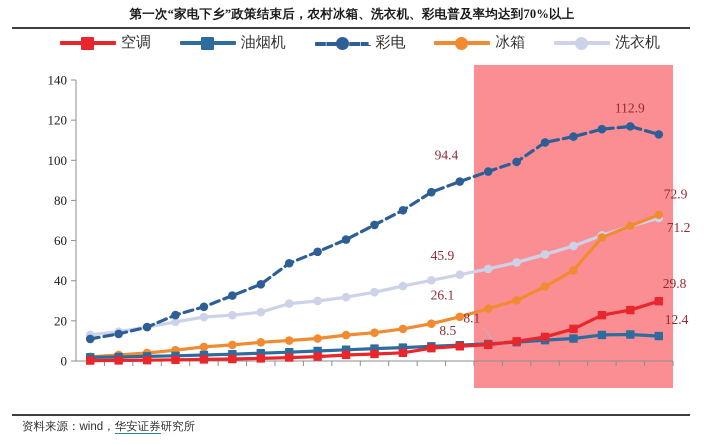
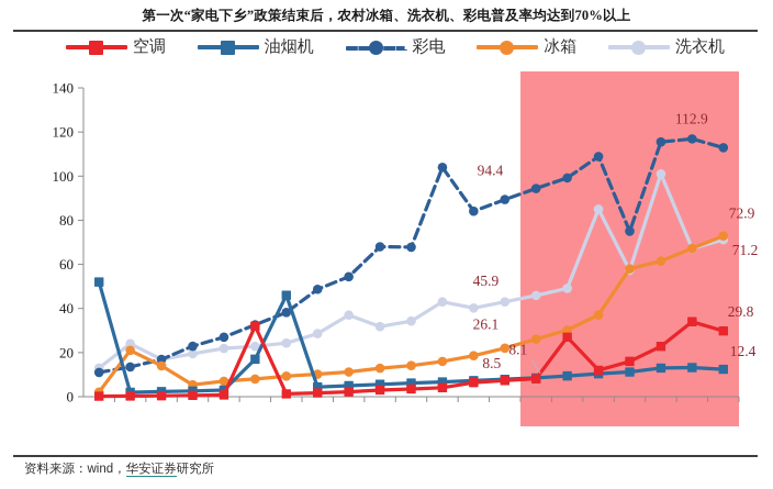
油烟机/1993: 2 -> 52
冰箱/1994: 3 -> 21
洗衣机/1994: 15 -> 24
冰箱/1995: 4 -> 14
空调/1998: 1 -> 32
油烟机/1998: 3 -> 17
油烟机/1999: 4 -> 46
洗衣机/2001: 30 -> 37
彩电/2002: 60 -> 68
彩电/2004: 75 -> 104
洗衣机/2004: 37 -> 43
空调/2008: 10 -> 27
洗衣机/2009: 53 -> 85
彩电/2010: 112 -> 75
冰箱/2010: 45 -> 58
洗衣机/2011: 63 -> 101
空调/2012: 25 -> 34
